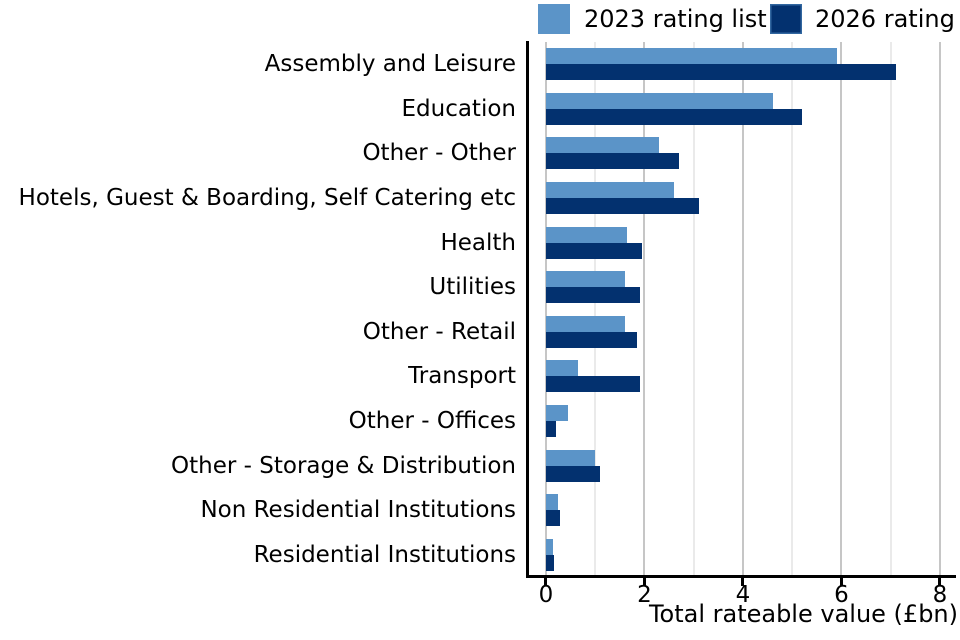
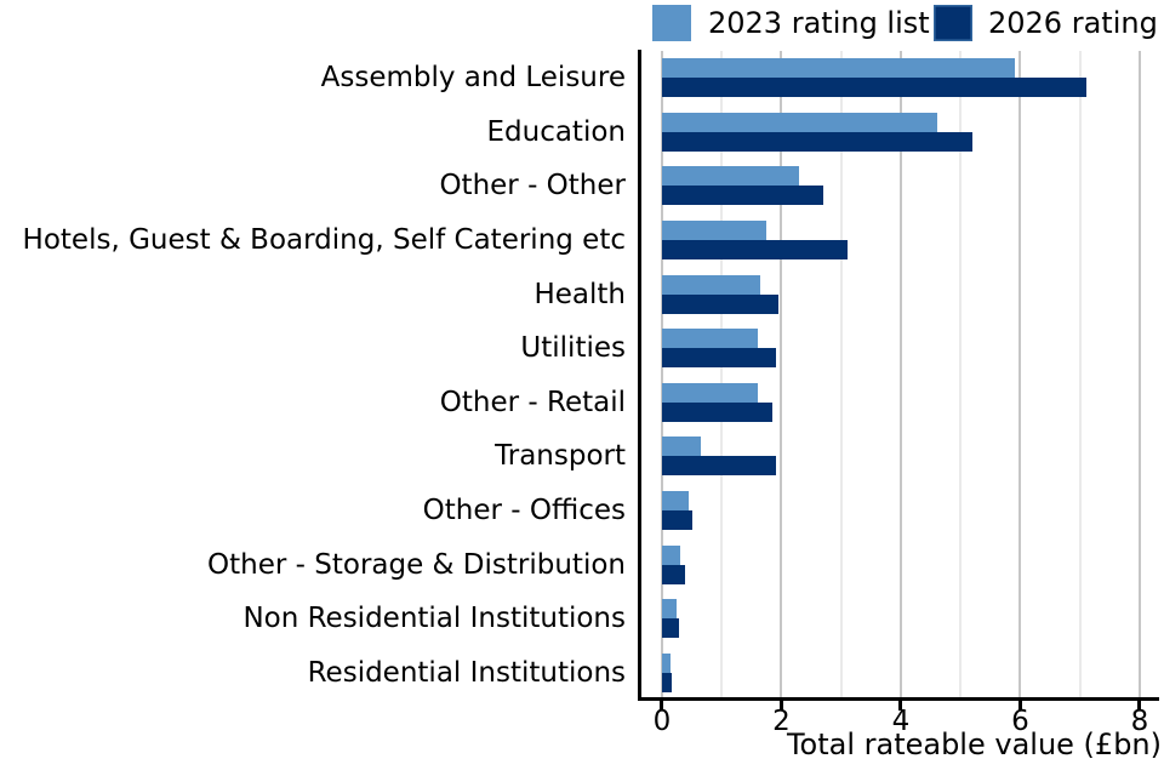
2023 rating list/Hotels, Guest & Boarding, Self Catering etc: 2.6 -> 1.8
2026 rating/Other - Offices: 0.2 -> 0.5
2023 rating list/Other - Storage & Distribution: 1.0 -> 0.3
2026 rating/Other - Storage & Distribution: 1.1 -> 0.4
